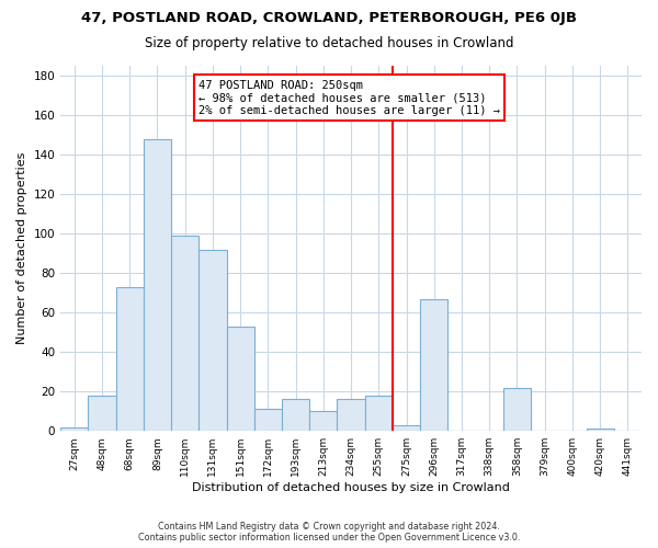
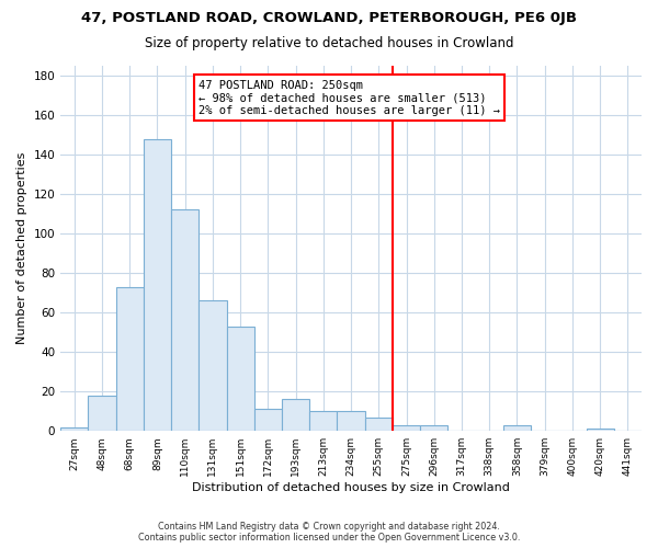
110sqm: 99 -> 112
131sqm: 92 -> 66
234sqm: 16 -> 10
255sqm: 18 -> 7
296sqm: 67 -> 3
358sqm: 22 -> 3
